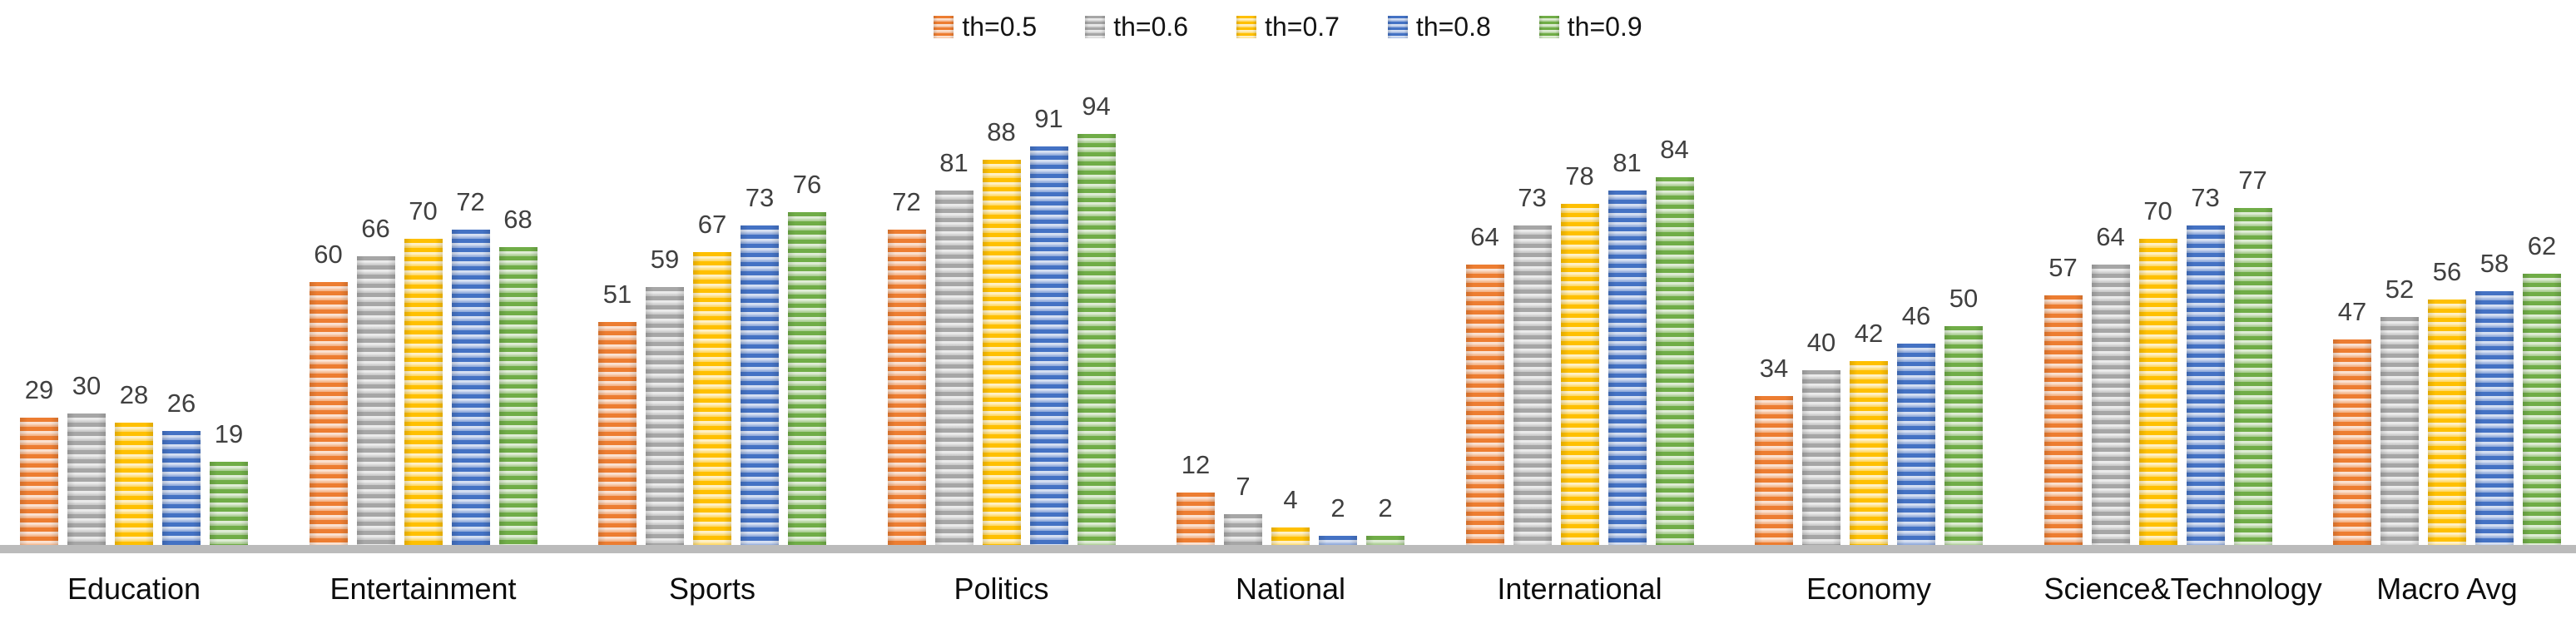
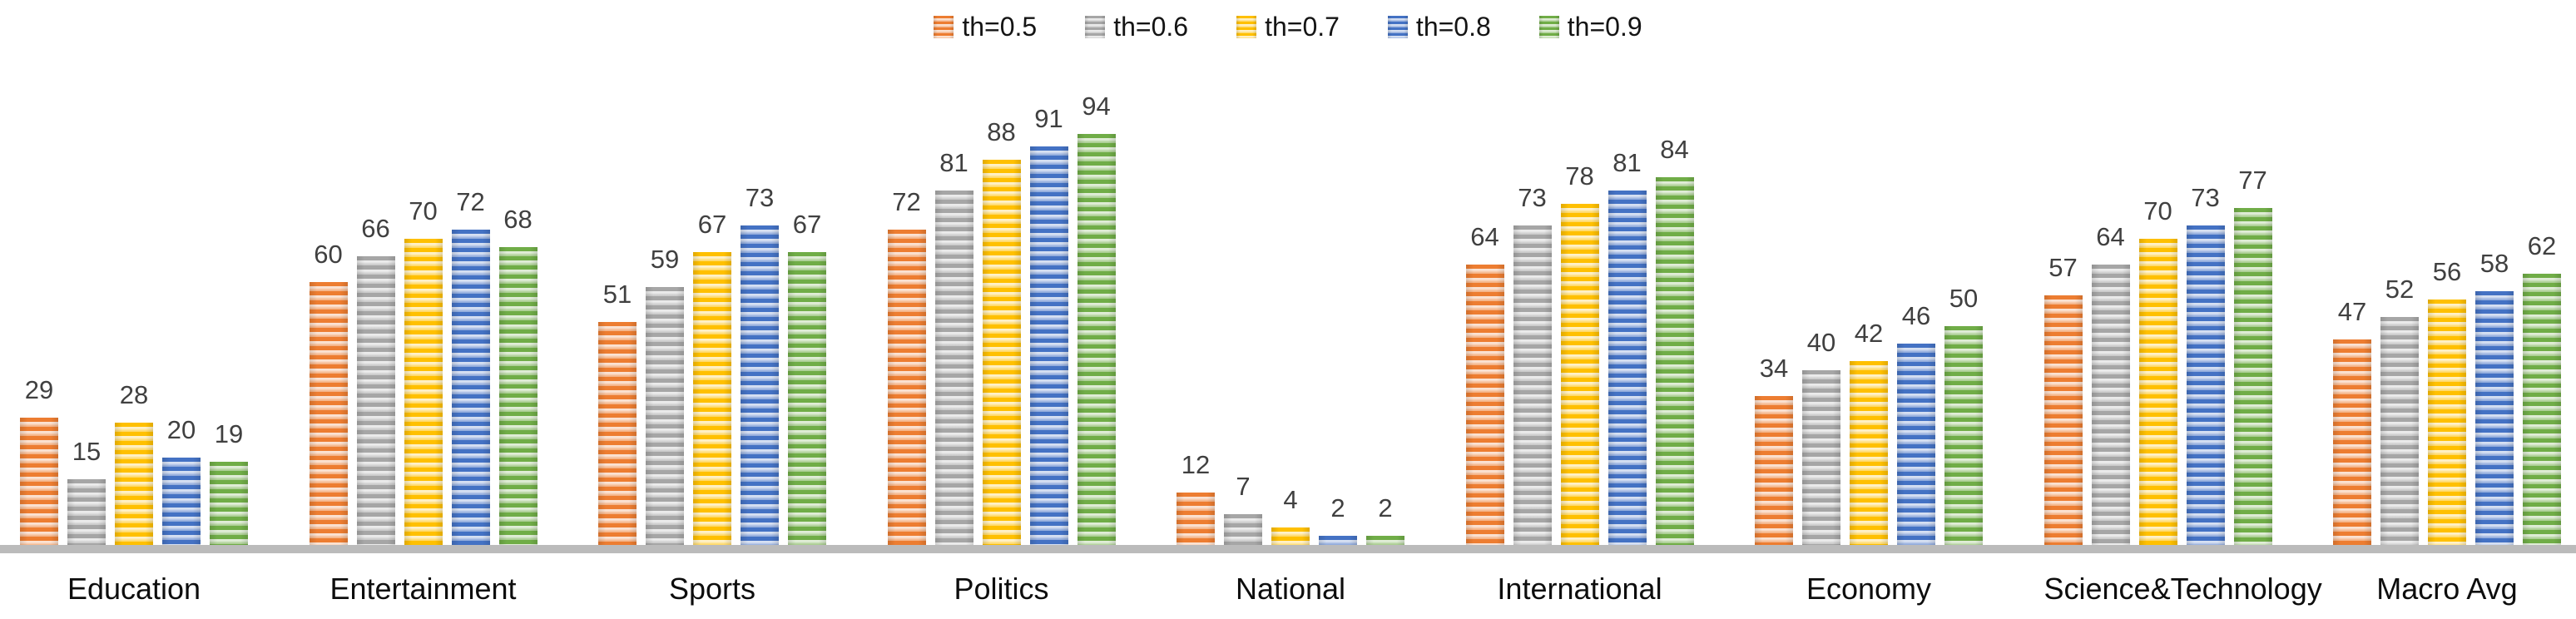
th=0.6/Education: 30 -> 15
th=0.8/Education: 26 -> 20
th=0.9/Sports: 76 -> 67
